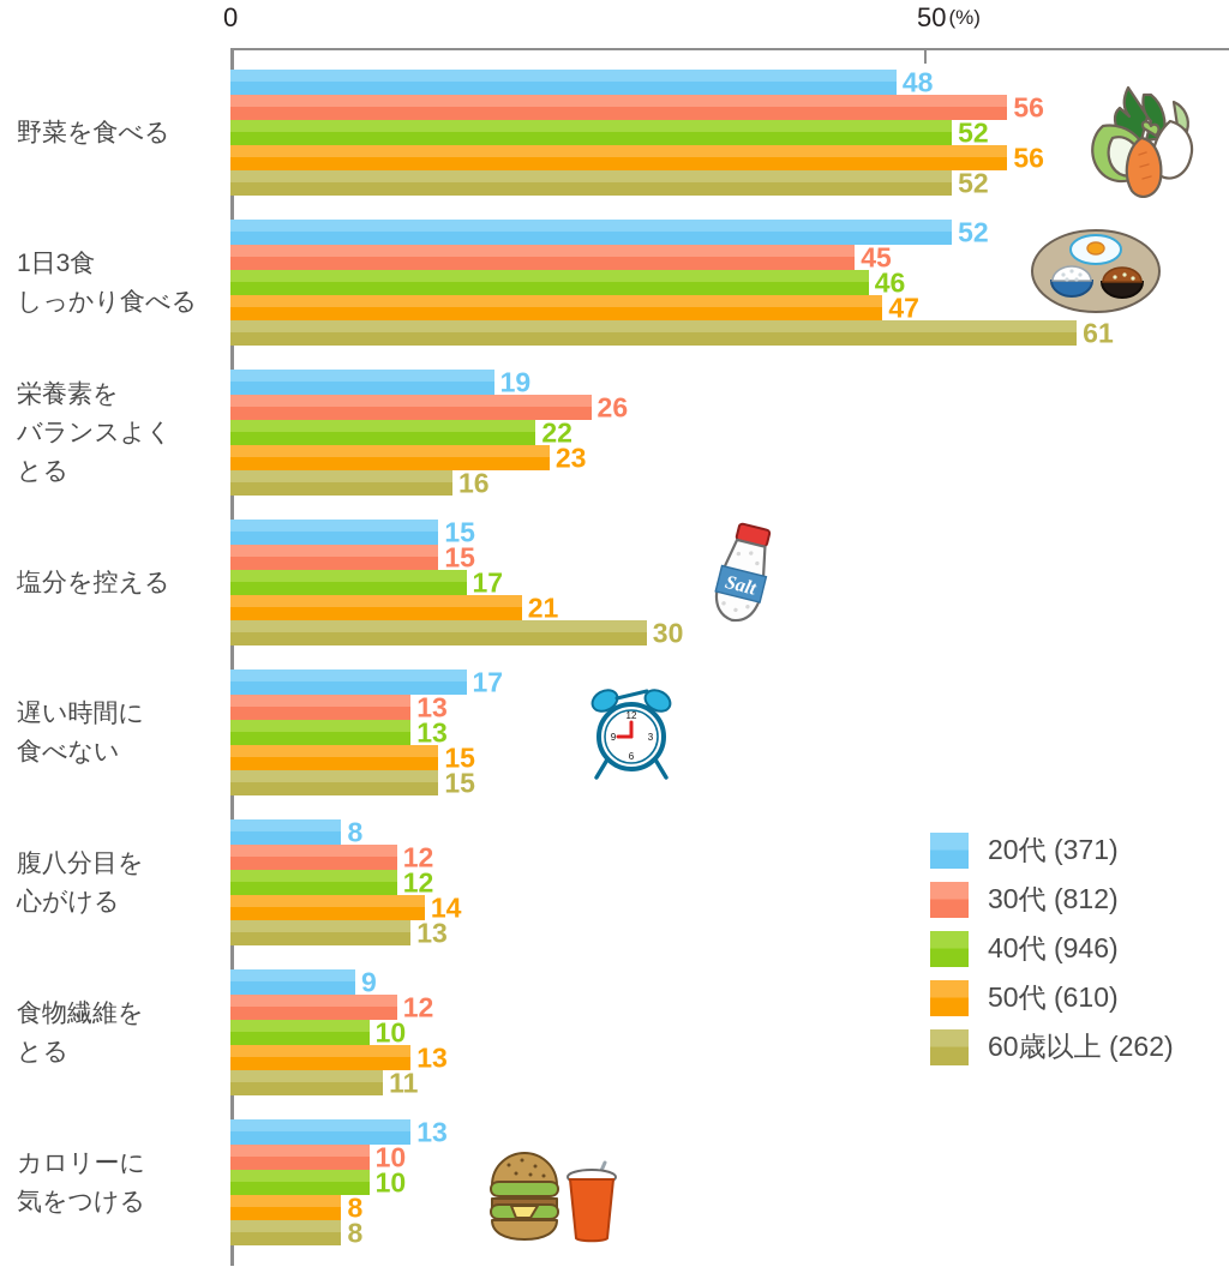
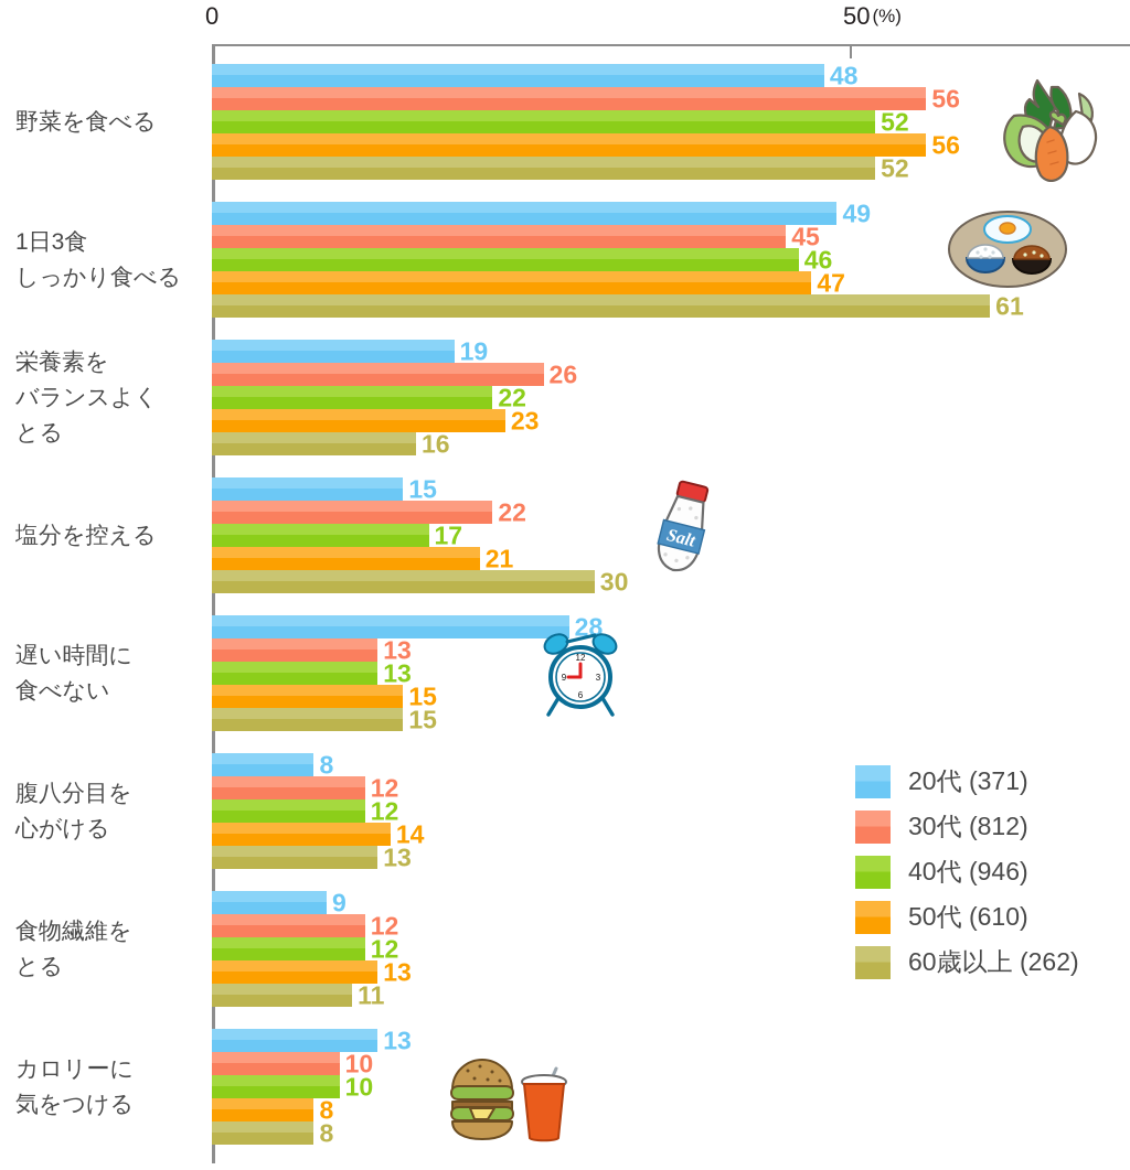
20代 (371)/1日3食 しっかり食べる: 52 -> 49
30代 (812)/塩分を控える: 15 -> 22
20代 (371)/遅い時間に 食べない: 17 -> 28
40代 (946)/食物繊維を とる: 10 -> 12
